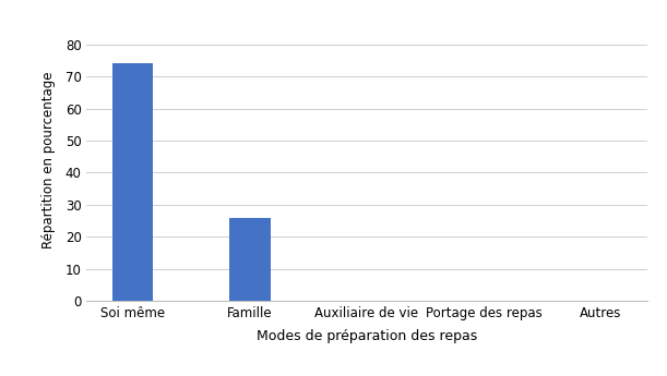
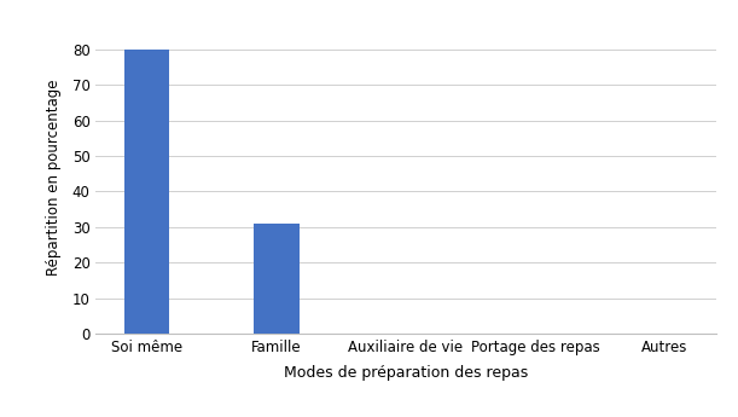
Soi même: 74 -> 80
Famille: 26 -> 31
